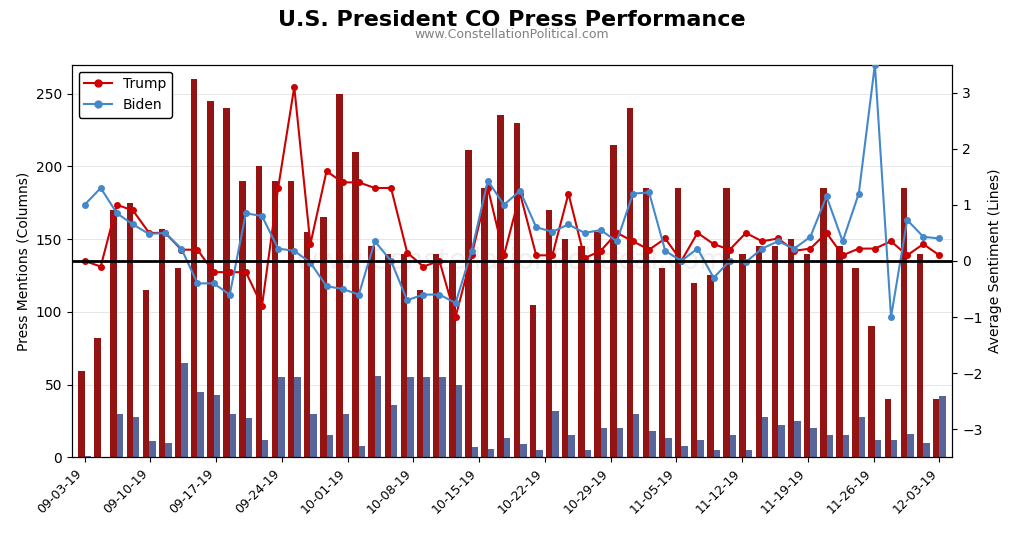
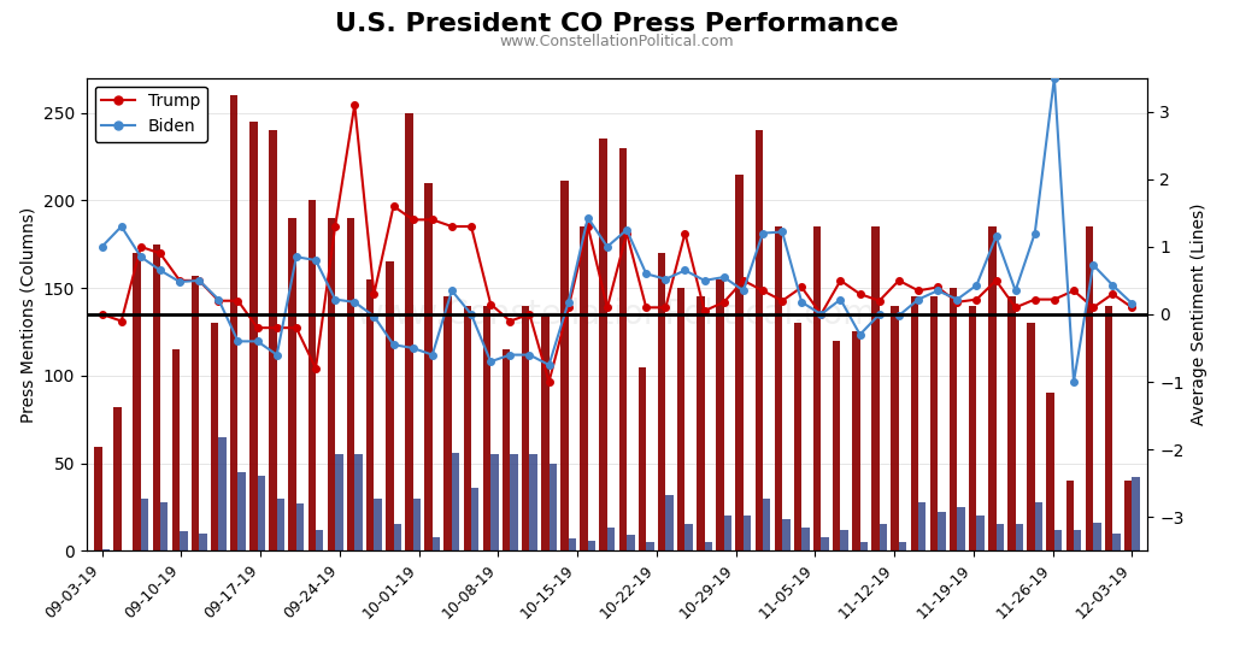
Biden/12-03-19: 0.40 -> 0.16
